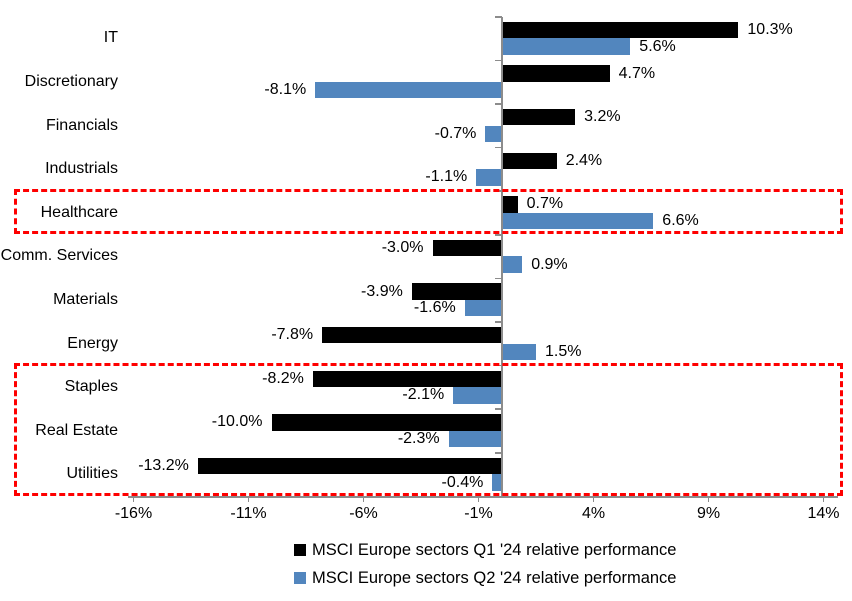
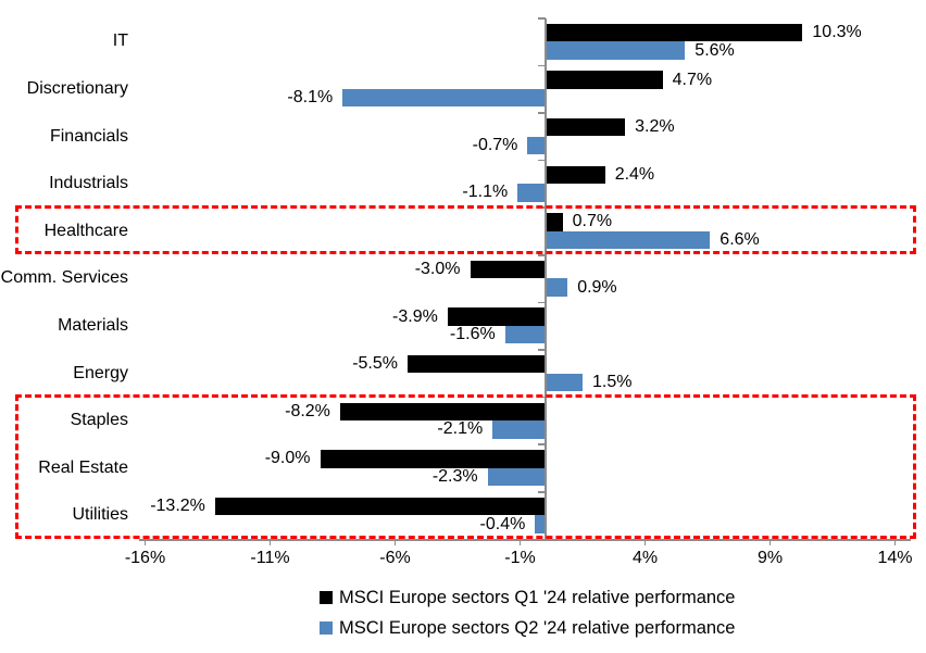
MSCI Europe sectors Q1 '24 relative performance/Energy: -7.8% -> -5.5%
MSCI Europe sectors Q1 '24 relative performance/Real Estate: -10.0% -> -9.0%
